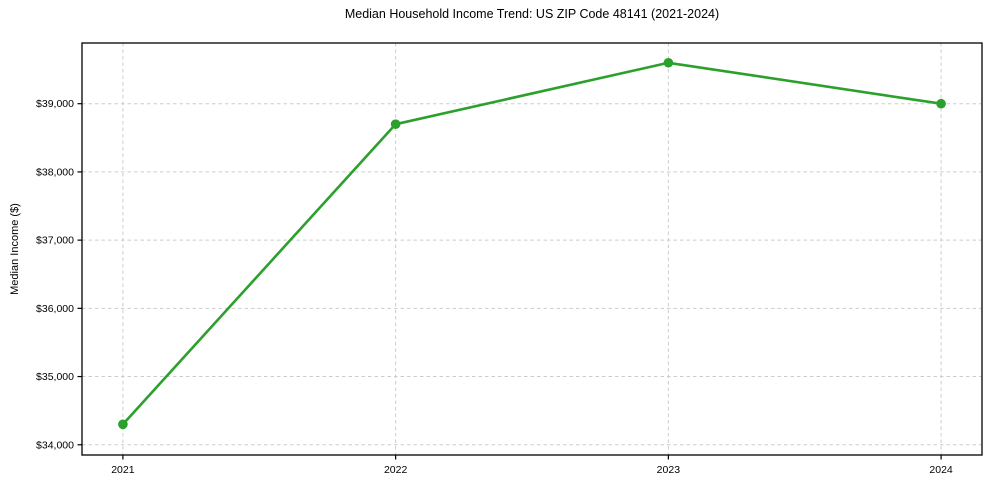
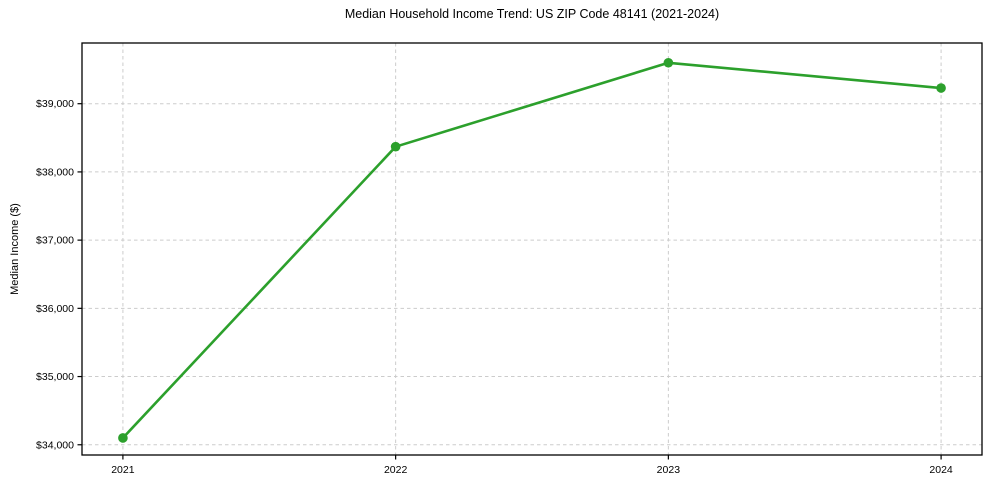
2021: $34300 -> $34100
2022: $38700 -> $38400
2024: $39000 -> $39200
